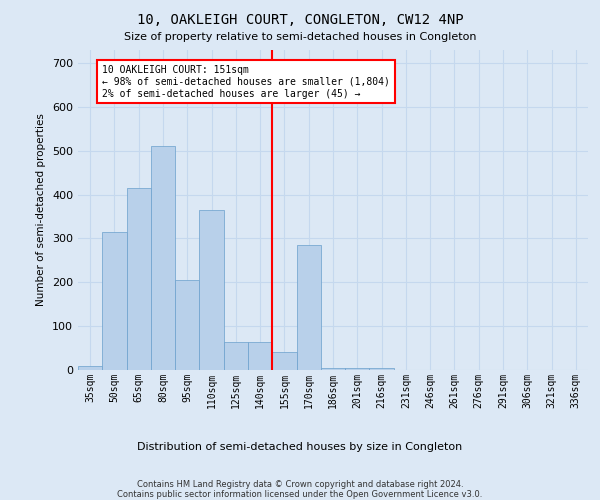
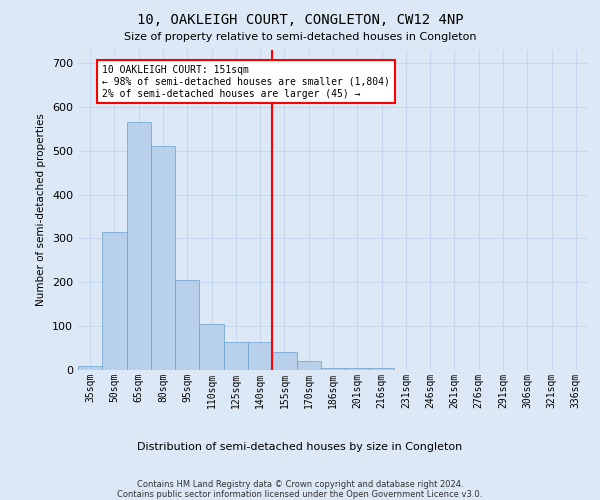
65sqm: 415 -> 565
110sqm: 365 -> 105
170sqm: 285 -> 20
